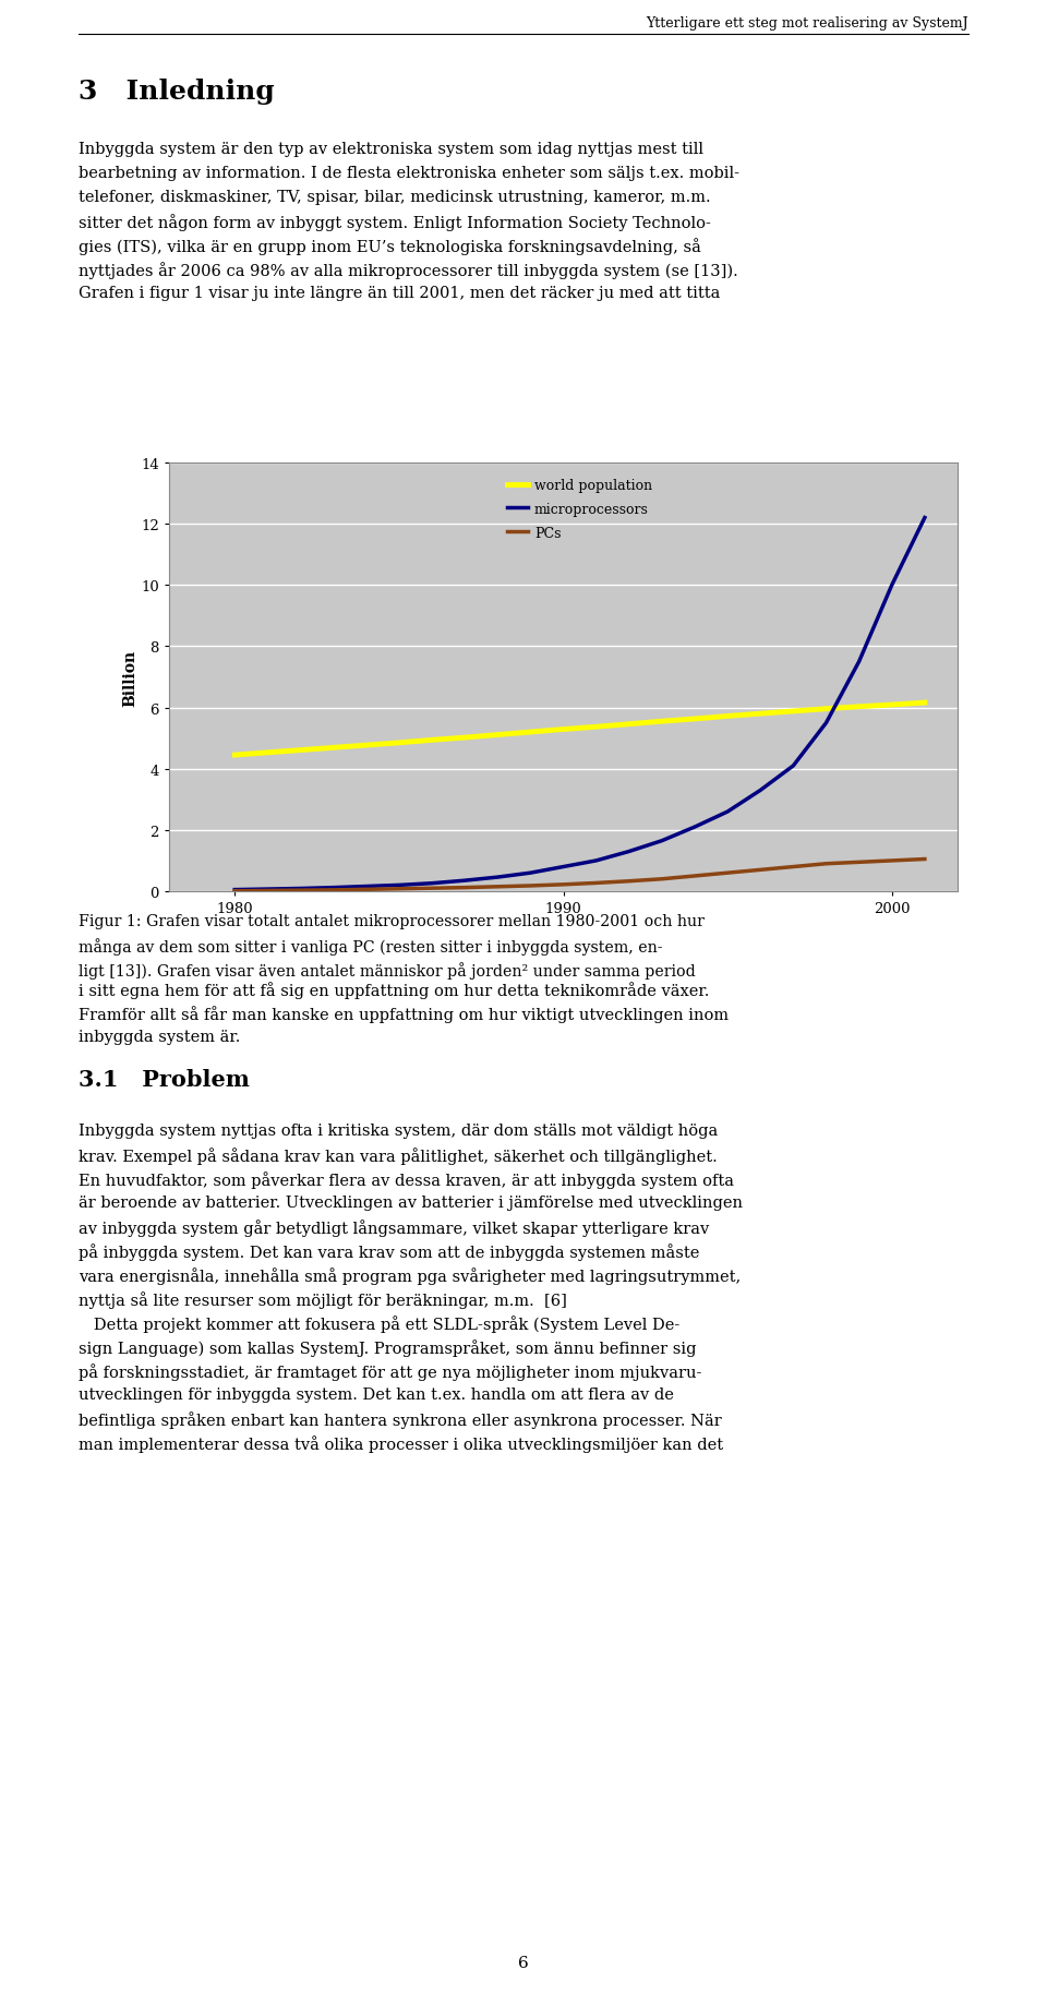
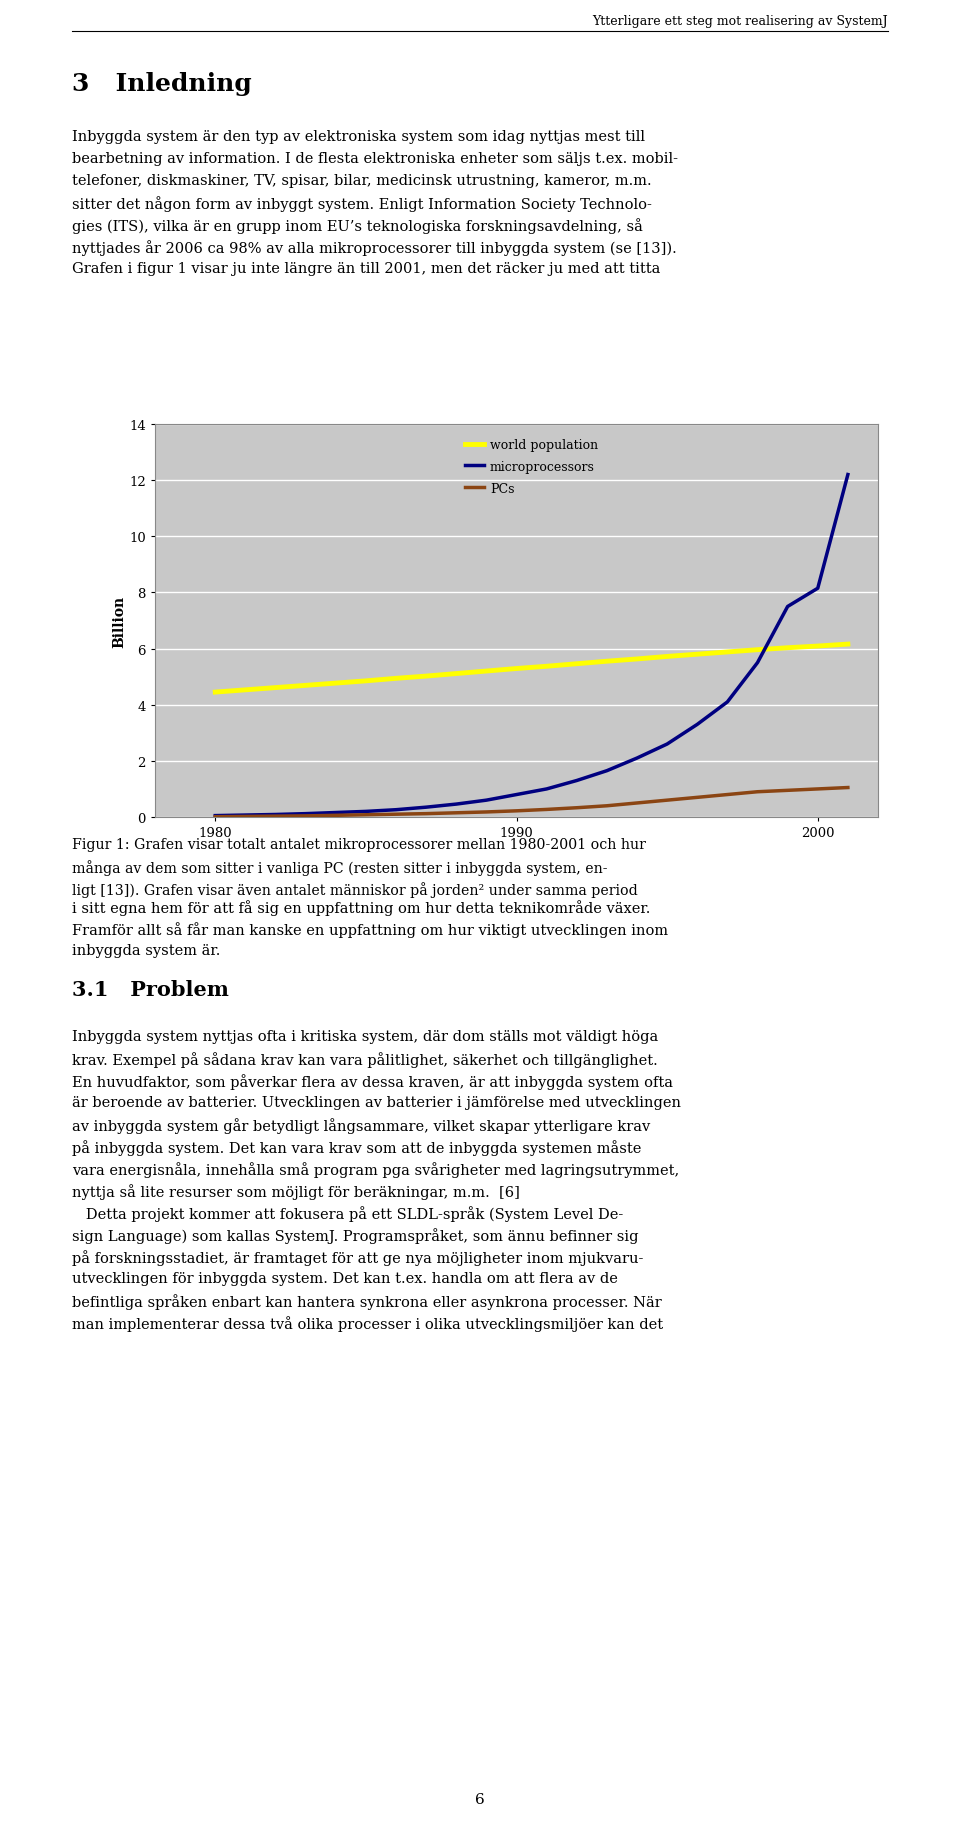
microprocessors/2000: 10.00 -> 8.15
